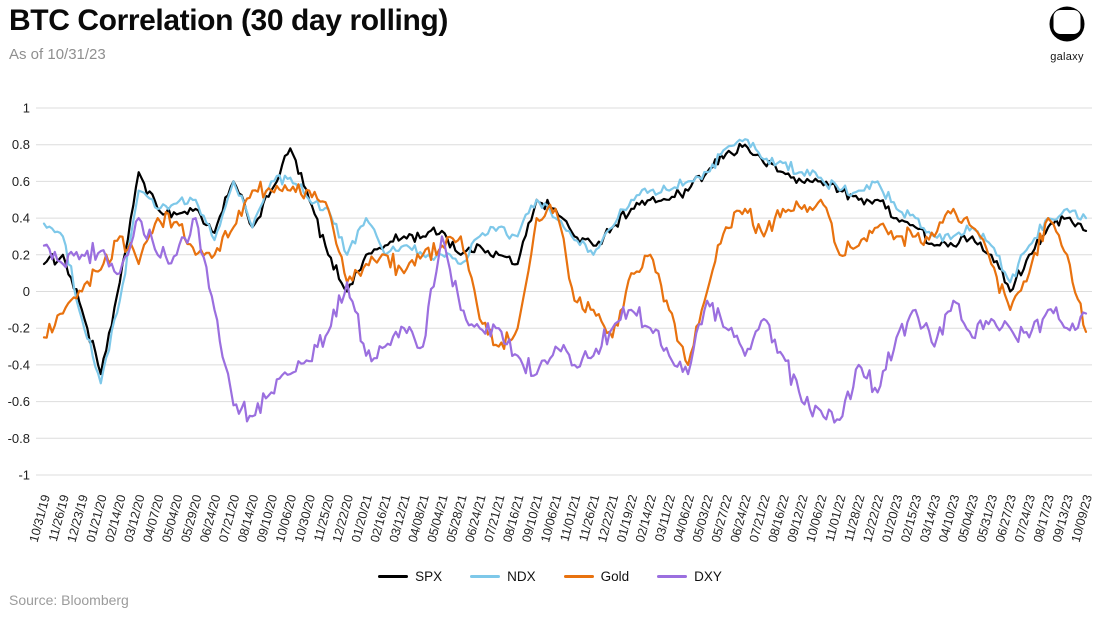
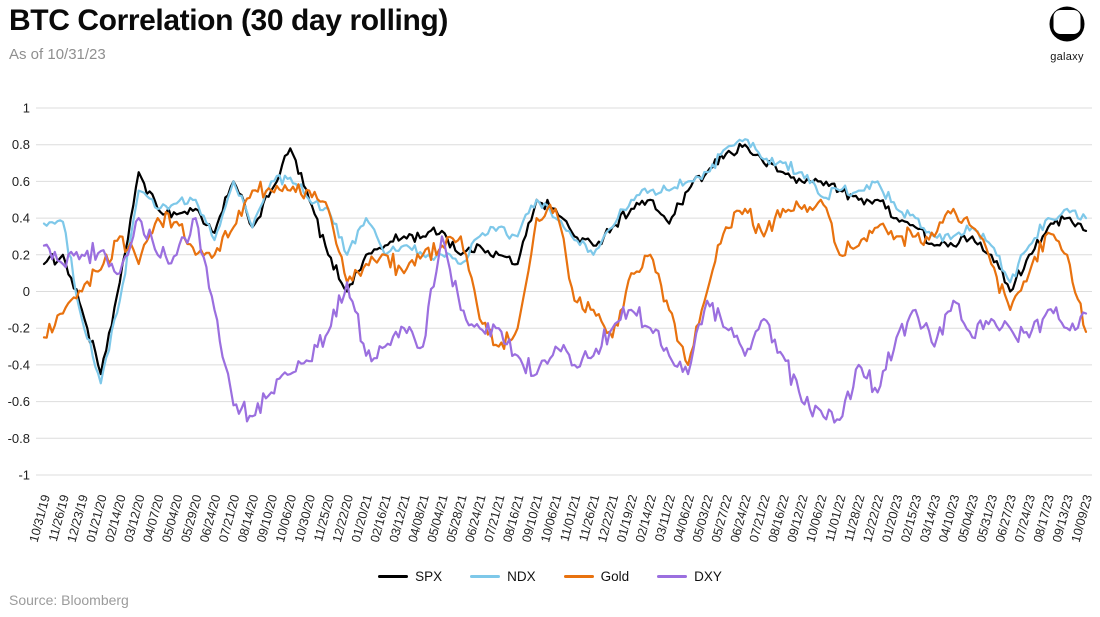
NDX/11/26/19: 0.30 -> 0.38
SPX/03/11/22: 0.50 -> 0.37
NDX/10/06/22: 0.62 -> 0.52
Gold/08/17/23: 0.40 -> 0.32
